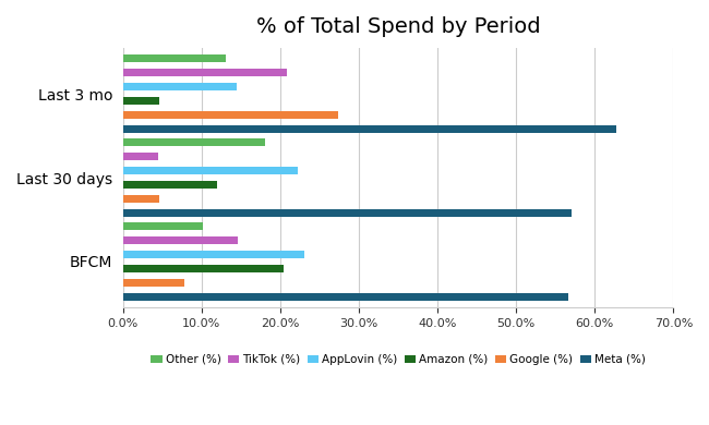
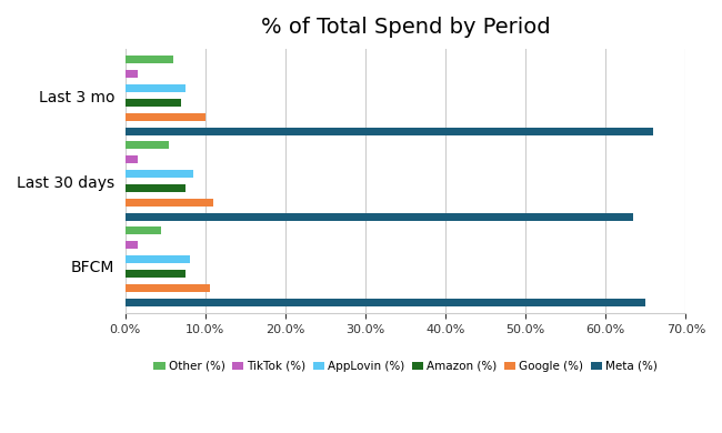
Other (%)/Last 3 mo: 13.0% -> 6.0%
TikTok (%)/Last 3 mo: 20.8% -> 1.5%
AppLovin (%)/Last 3 mo: 14.4% -> 7.5%
Amazon (%)/Last 3 mo: 4.6% -> 7.0%
Google (%)/Last 3 mo: 27.4% -> 10.0%
Meta (%)/Last 3 mo: 62.8% -> 66.0%
Other (%)/Last 30 days: 18.0% -> 5.5%
TikTok (%)/Last 30 days: 4.4% -> 1.5%
AppLovin (%)/Last 30 days: 22.2% -> 8.5%
Amazon (%)/Last 30 days: 12.0% -> 7.5%
Google (%)/Last 30 days: 4.6% -> 11.0%
Meta (%)/Last 30 days: 57.0% -> 63.5%
Other (%)/BFCM: 10.2% -> 4.5%
TikTok (%)/BFCM: 14.6% -> 1.5%
AppLovin (%)/BFCM: 23.0% -> 8.0%
Amazon (%)/BFCM: 20.4% -> 7.5%
Google (%)/BFCM: 7.8% -> 10.5%
Meta (%)/BFCM: 56.6% -> 65.0%
